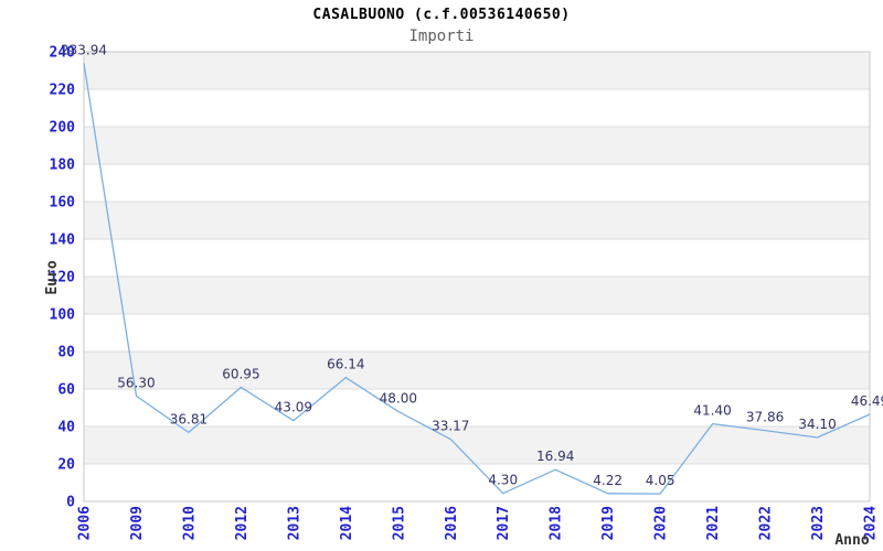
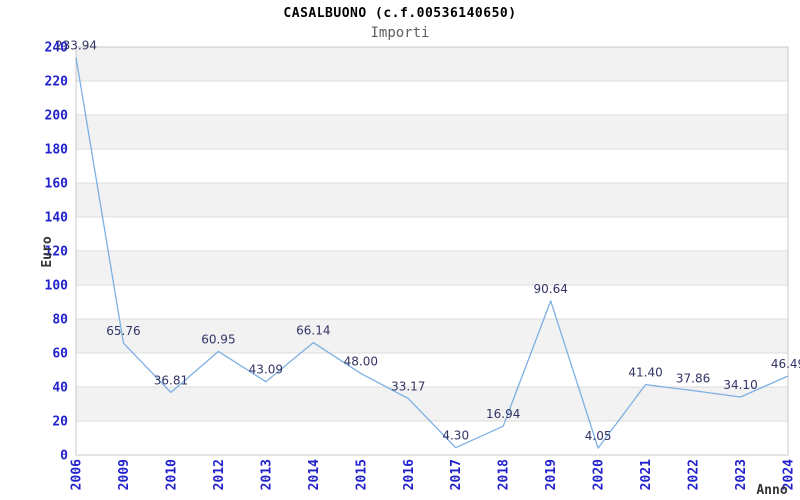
2009: 56.30 -> 65.76
2019: 4.22 -> 90.64
